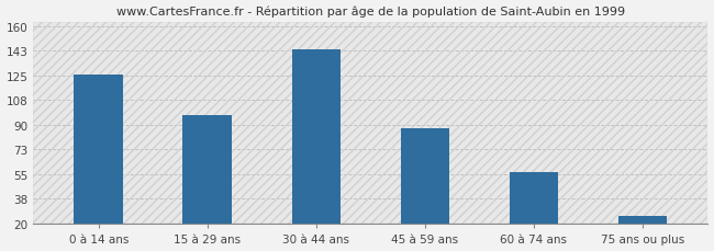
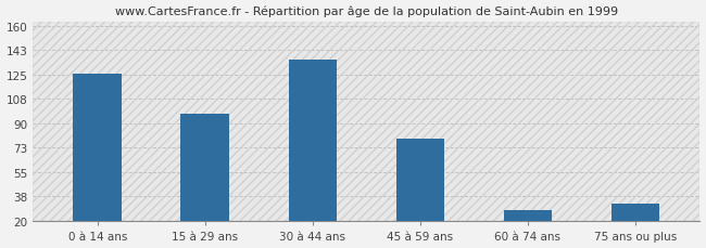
30 à 44 ans: 144 -> 136
45 à 59 ans: 88 -> 79
60 à 74 ans: 57 -> 28
75 ans ou plus: 26 -> 33
